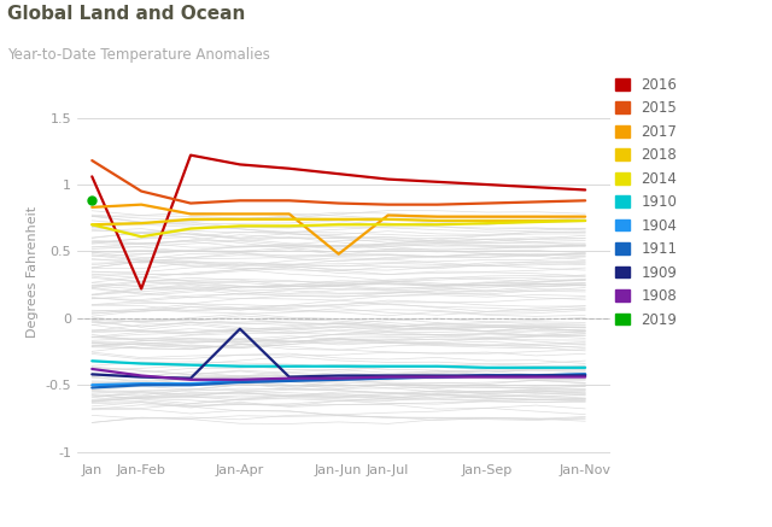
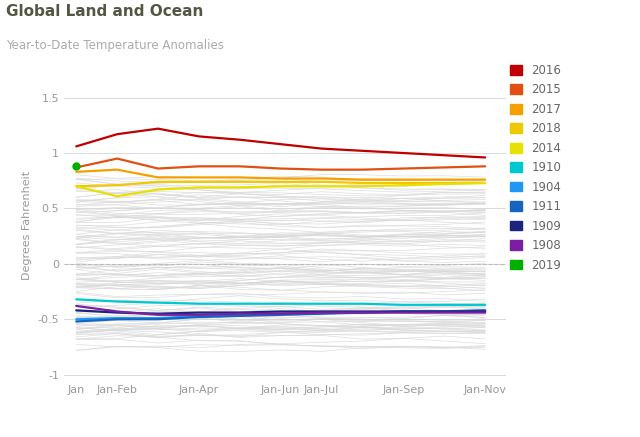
2015/Jan: 1.18 -> 0.87
2016/Jan-Feb: 0.22 -> 1.17
1909/Jan-Apr: -0.08 -> -0.44
2017/Jan-Jun: 0.48 -> 0.77
